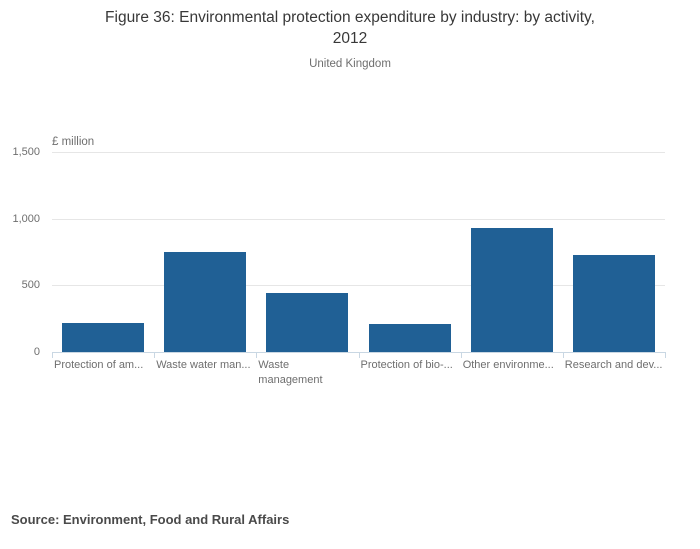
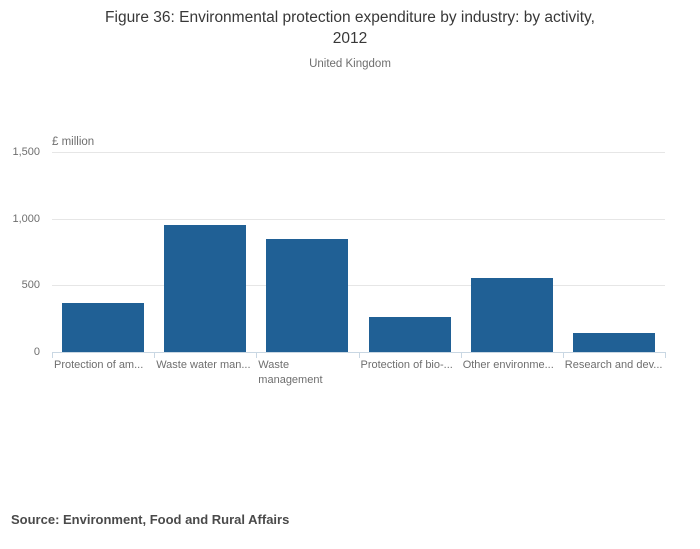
Protection of am...: 220 -> 360
Waste water man...: 750 -> 960
Waste management: 440 -> 850
Protection of bio-...: 210 -> 260
Other environme...: 930 -> 560
Research and dev...: 730 -> 140
